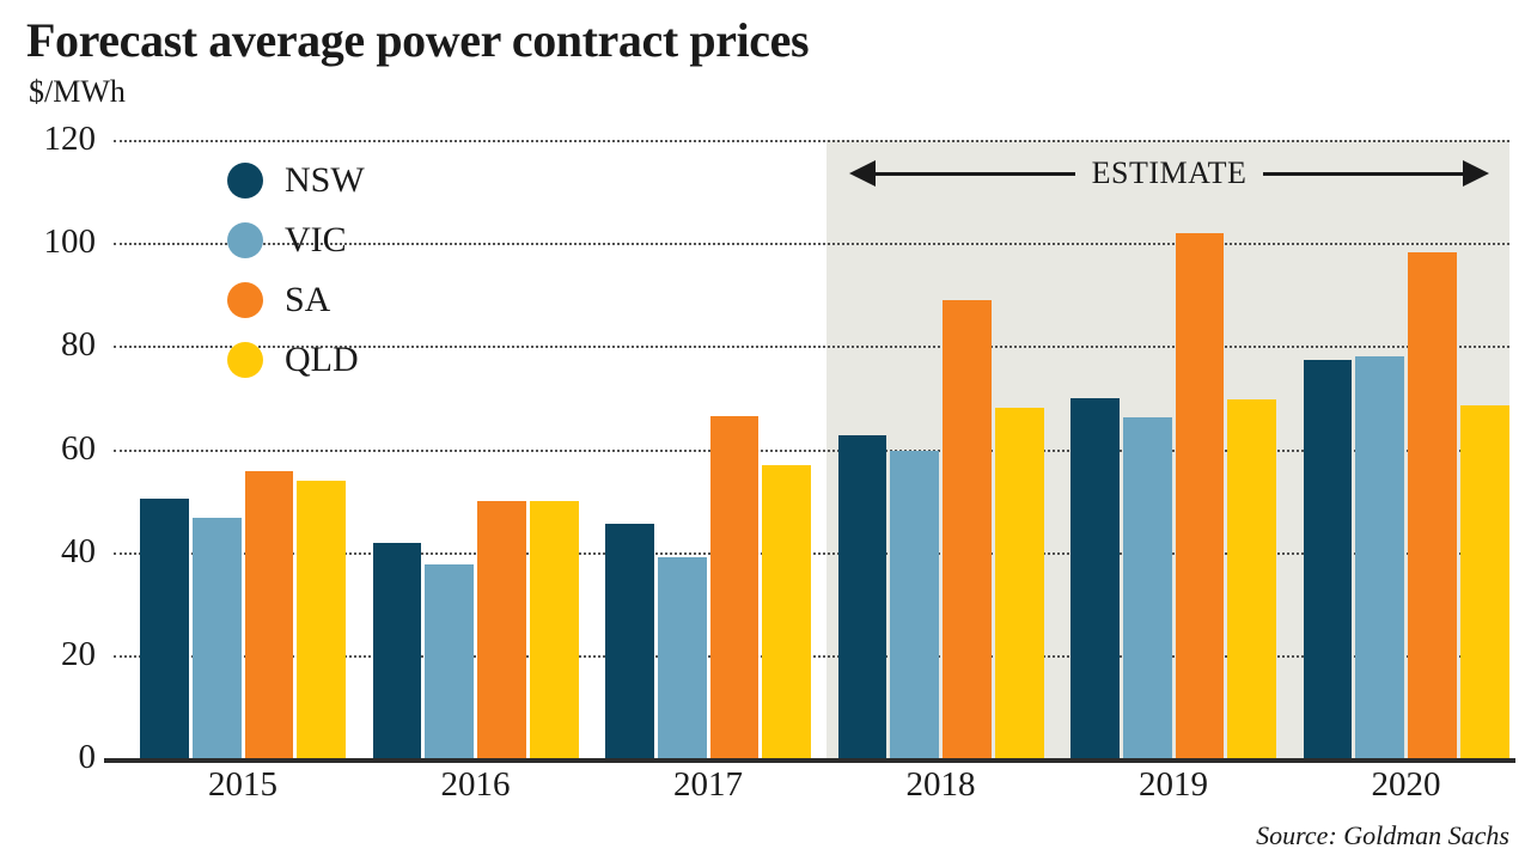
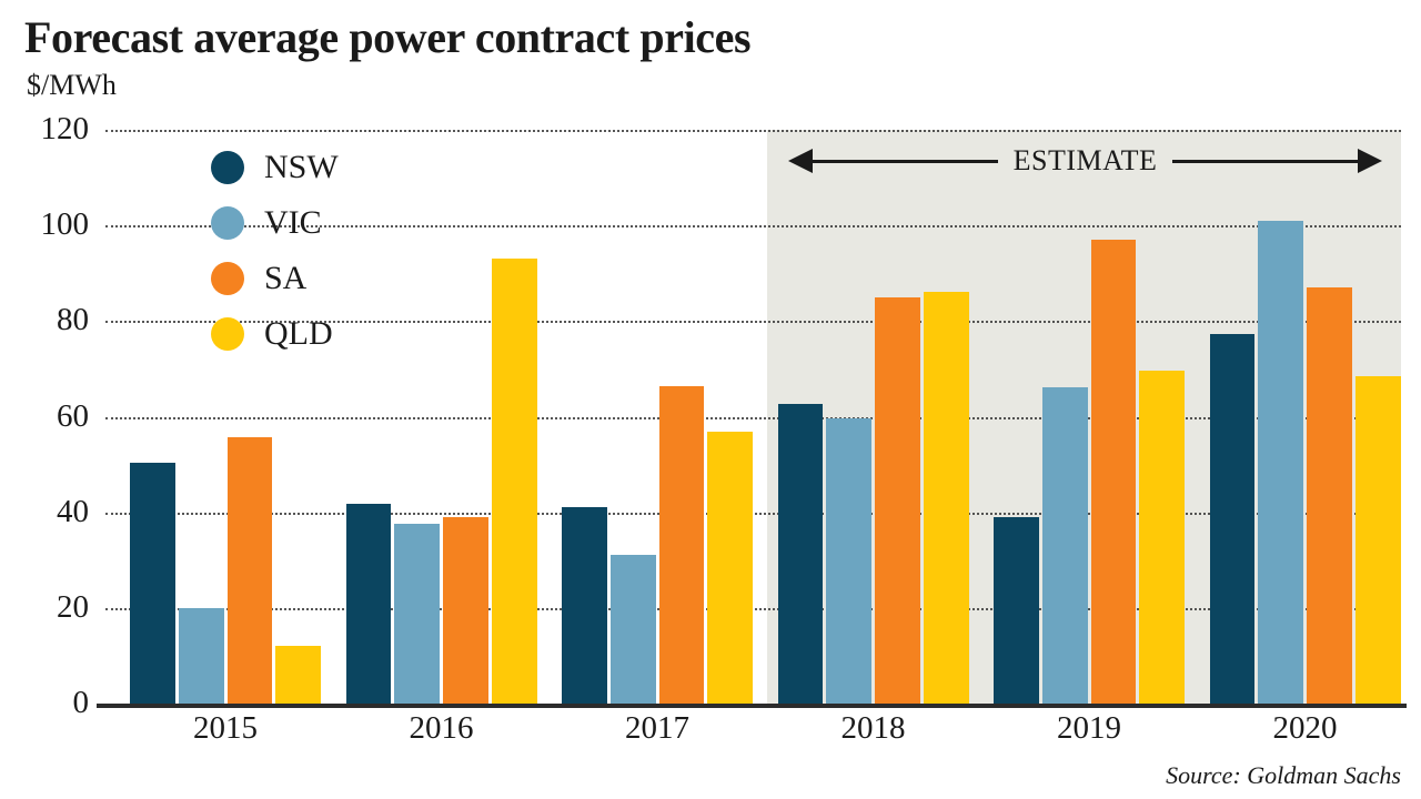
VIC/2015: 47 -> 20
QLD/2015: 54 -> 12
SA/2016: 50 -> 39
QLD/2016: 50 -> 93
NSW/2017: 46 -> 41
VIC/2017: 39 -> 31
SA/2018: 89 -> 85
QLD/2018: 68 -> 86
NSW/2019: 70 -> 39
SA/2019: 102 -> 97
VIC/2020: 78 -> 101
SA/2020: 98 -> 87
